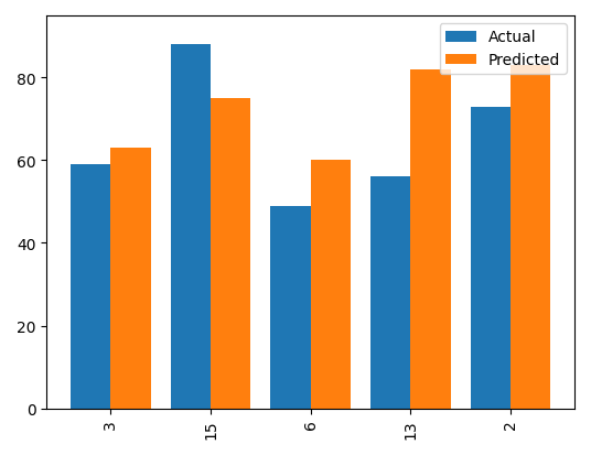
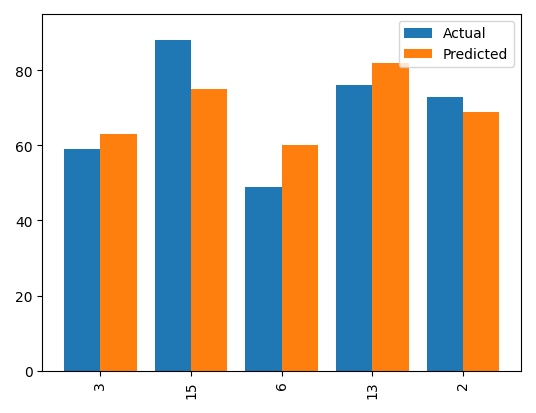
Actual/13: 56 -> 76
Predicted/2: 83 -> 69
